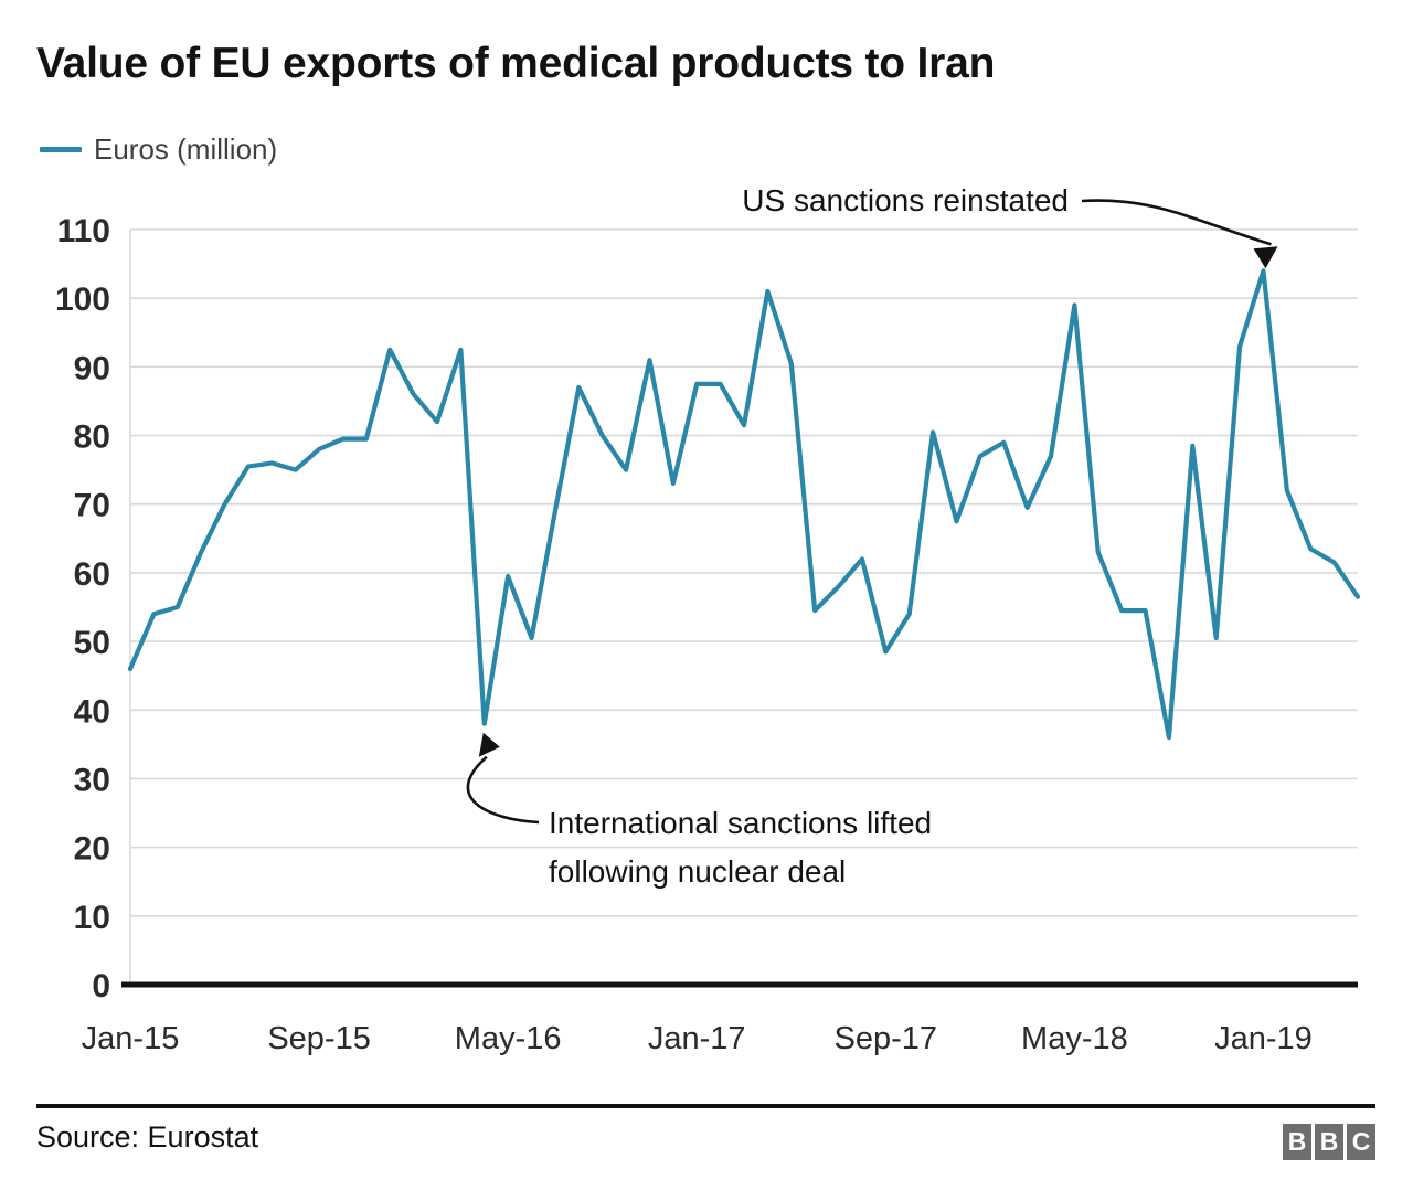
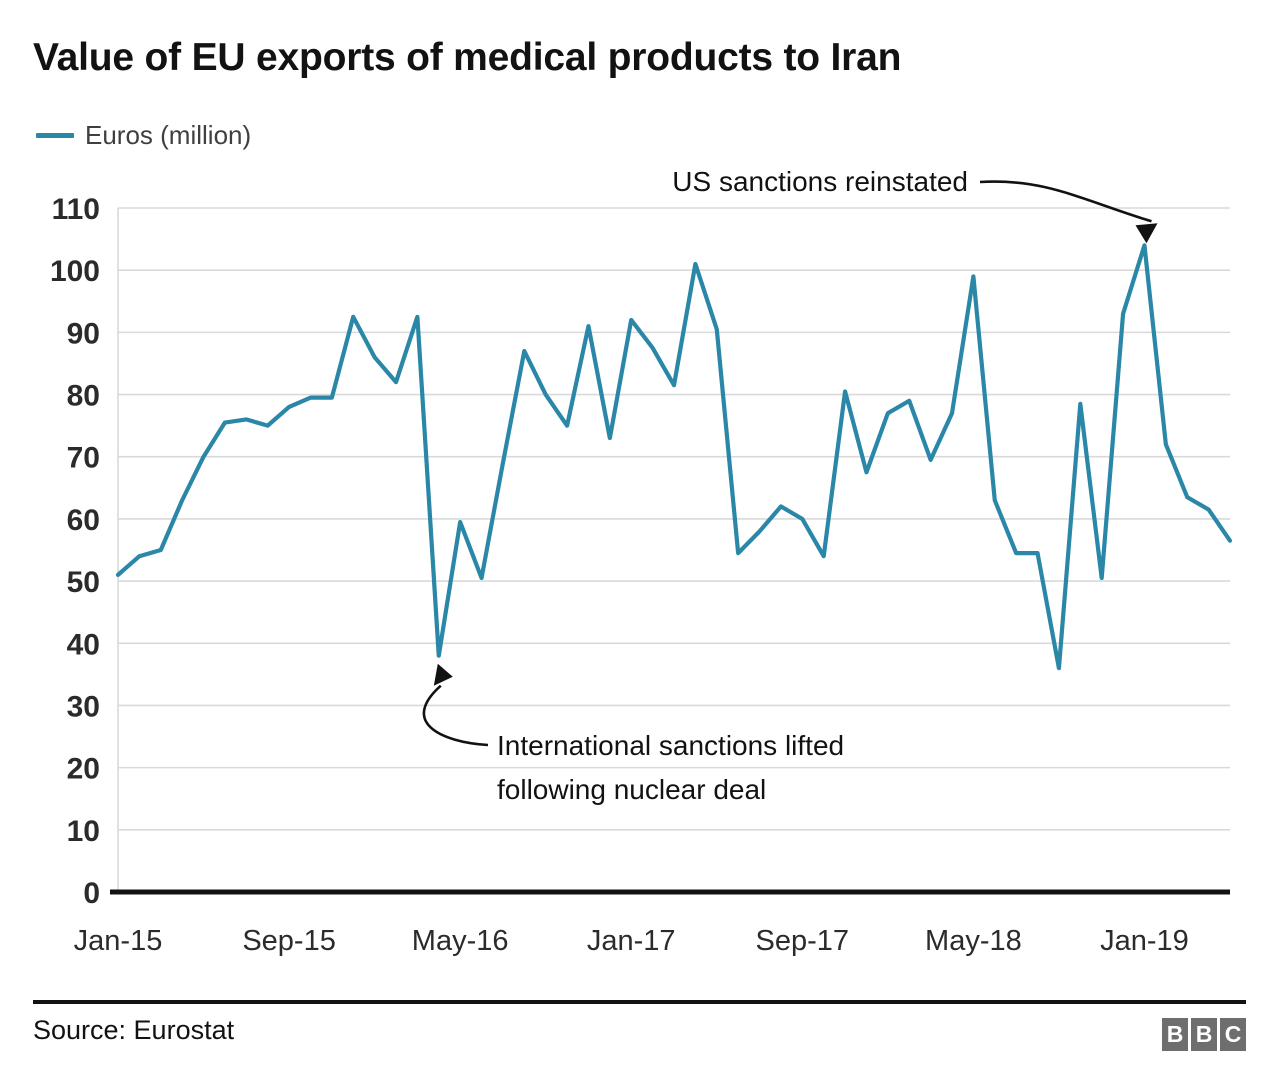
Jan-15: 46 -> 51
Jan-17: 88 -> 92
Sep-17: 48 -> 60
